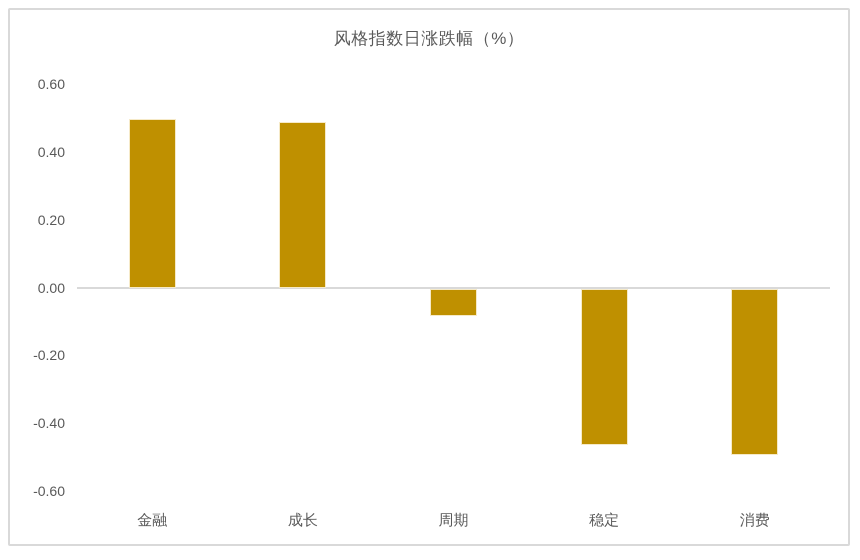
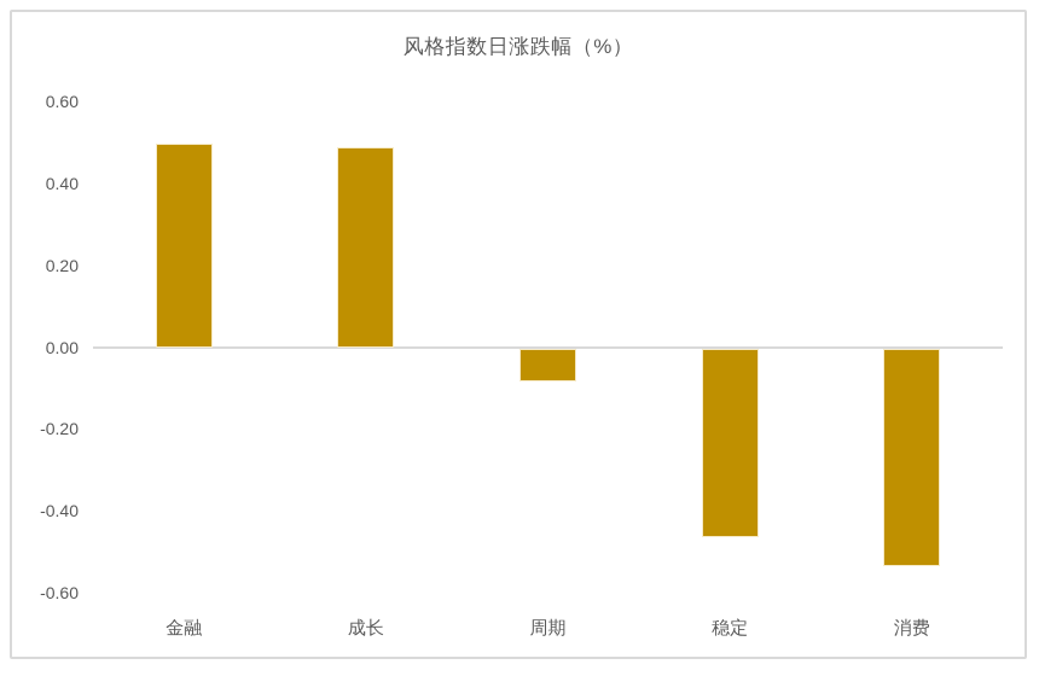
消费: -0.49 -> -0.53
